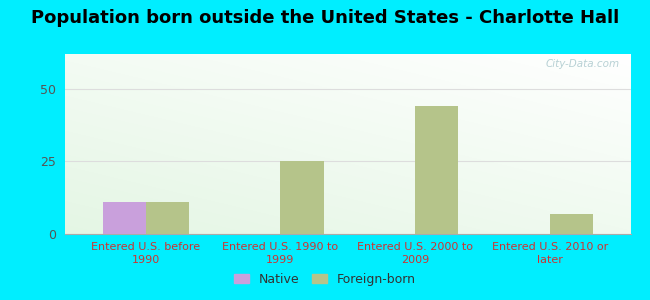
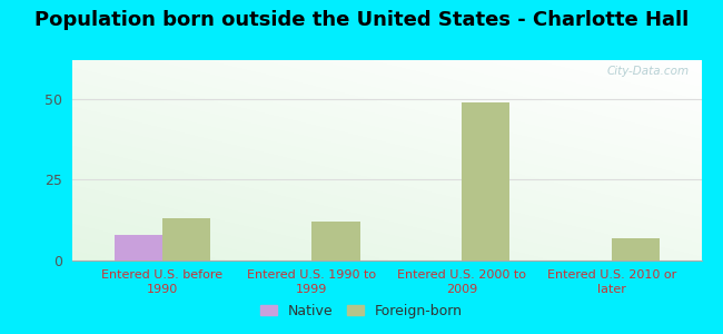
Native/Entered U.S. before 1990: 11 -> 8
Foreign-born/Entered U.S. before 1990: 11 -> 13
Foreign-born/Entered U.S. 1990 to 1999: 25 -> 12
Foreign-born/Entered U.S. 2000 to 2009: 44 -> 49
